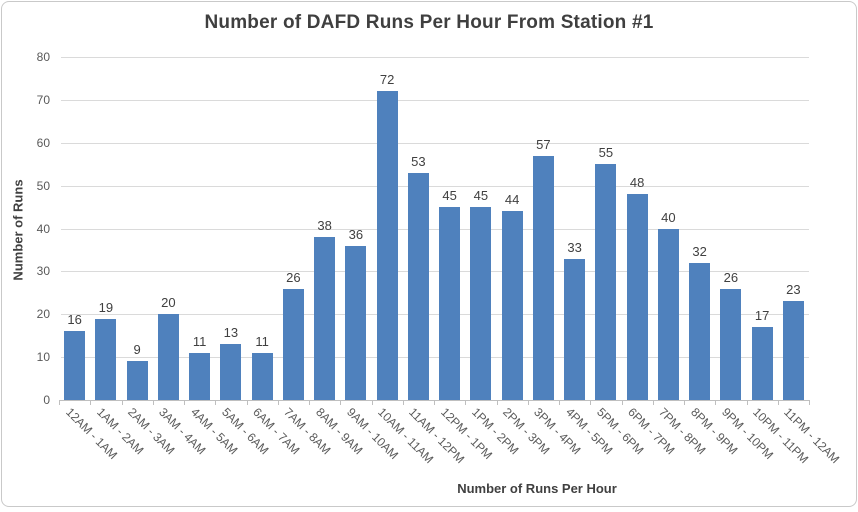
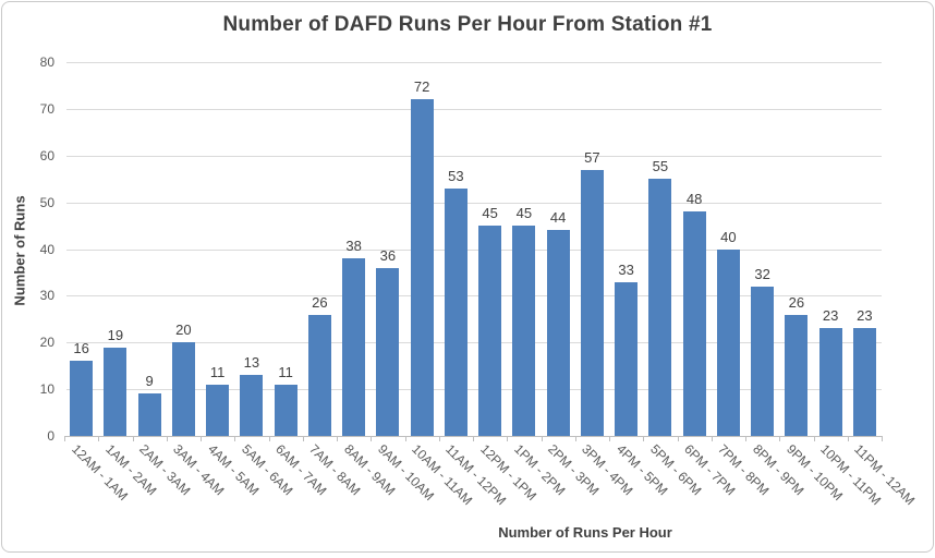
10PM - 11PM: 17 -> 23
